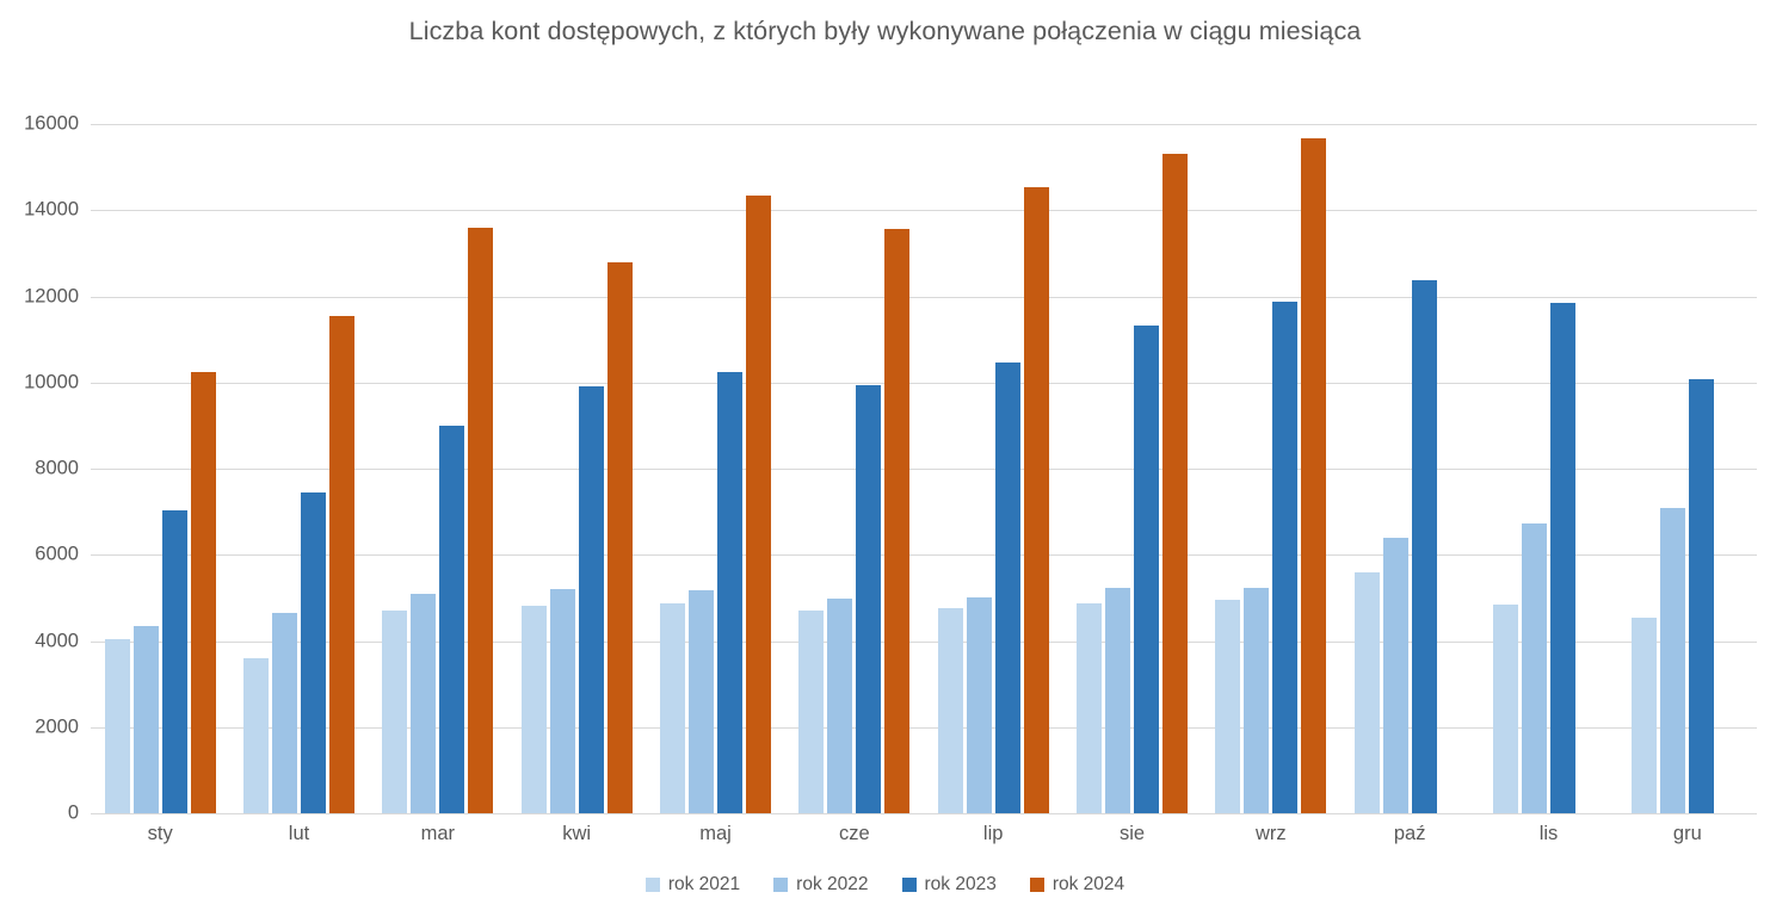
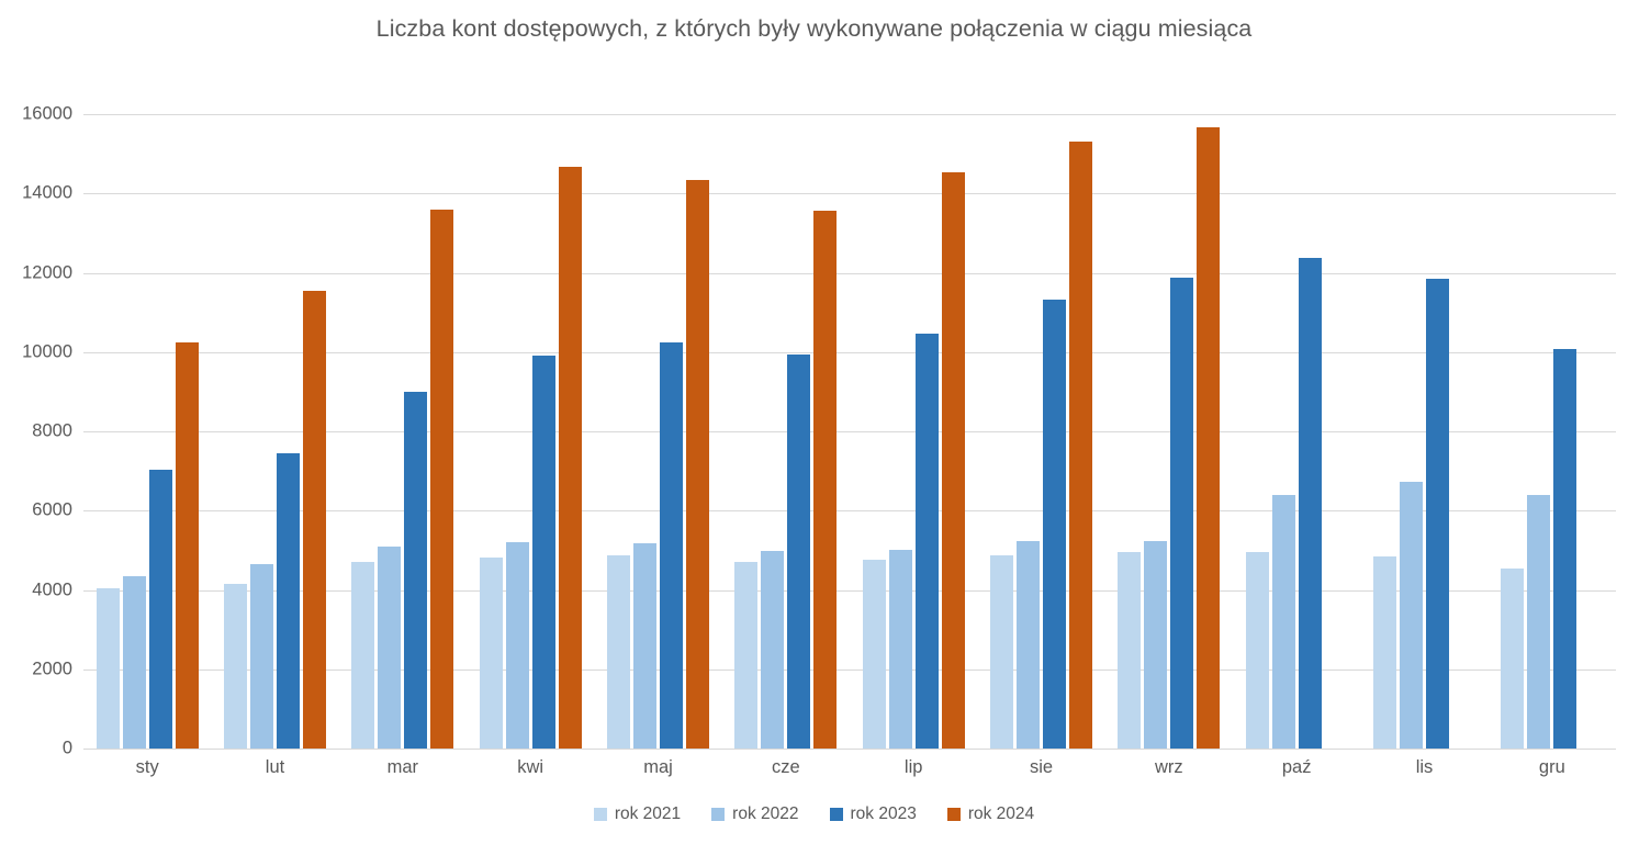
rok 2021/lut: 3600 -> 4200
rok 2024/kwi: 12800 -> 14700
rok 2021/paź: 5600 -> 5000
rok 2022/gru: 7100 -> 6400
